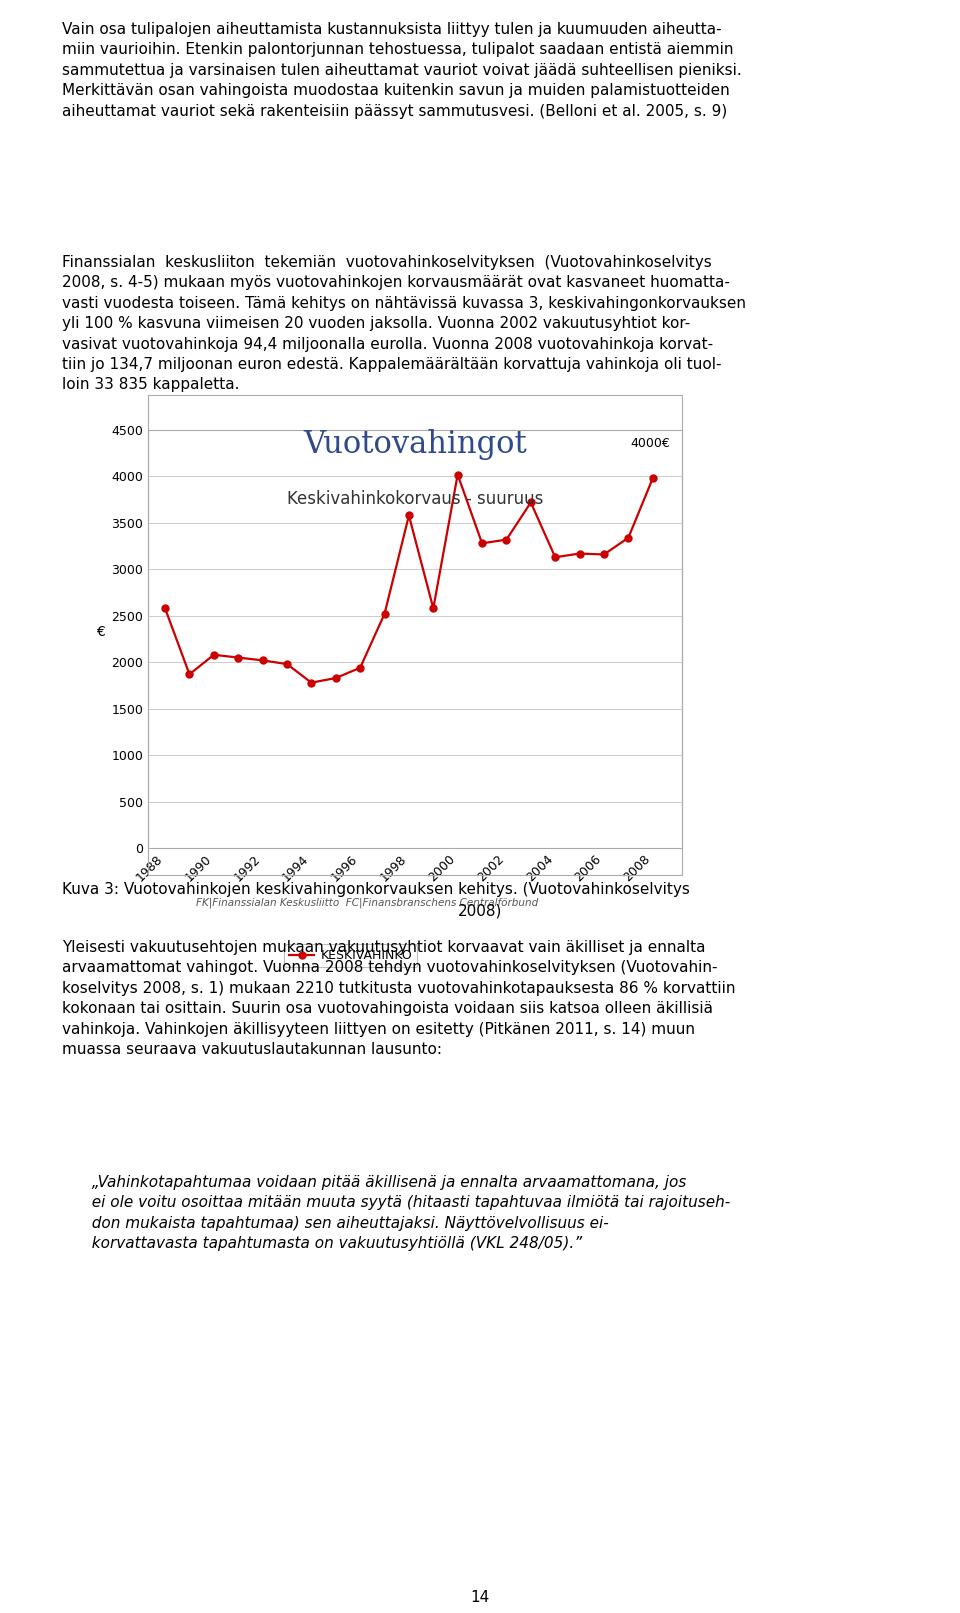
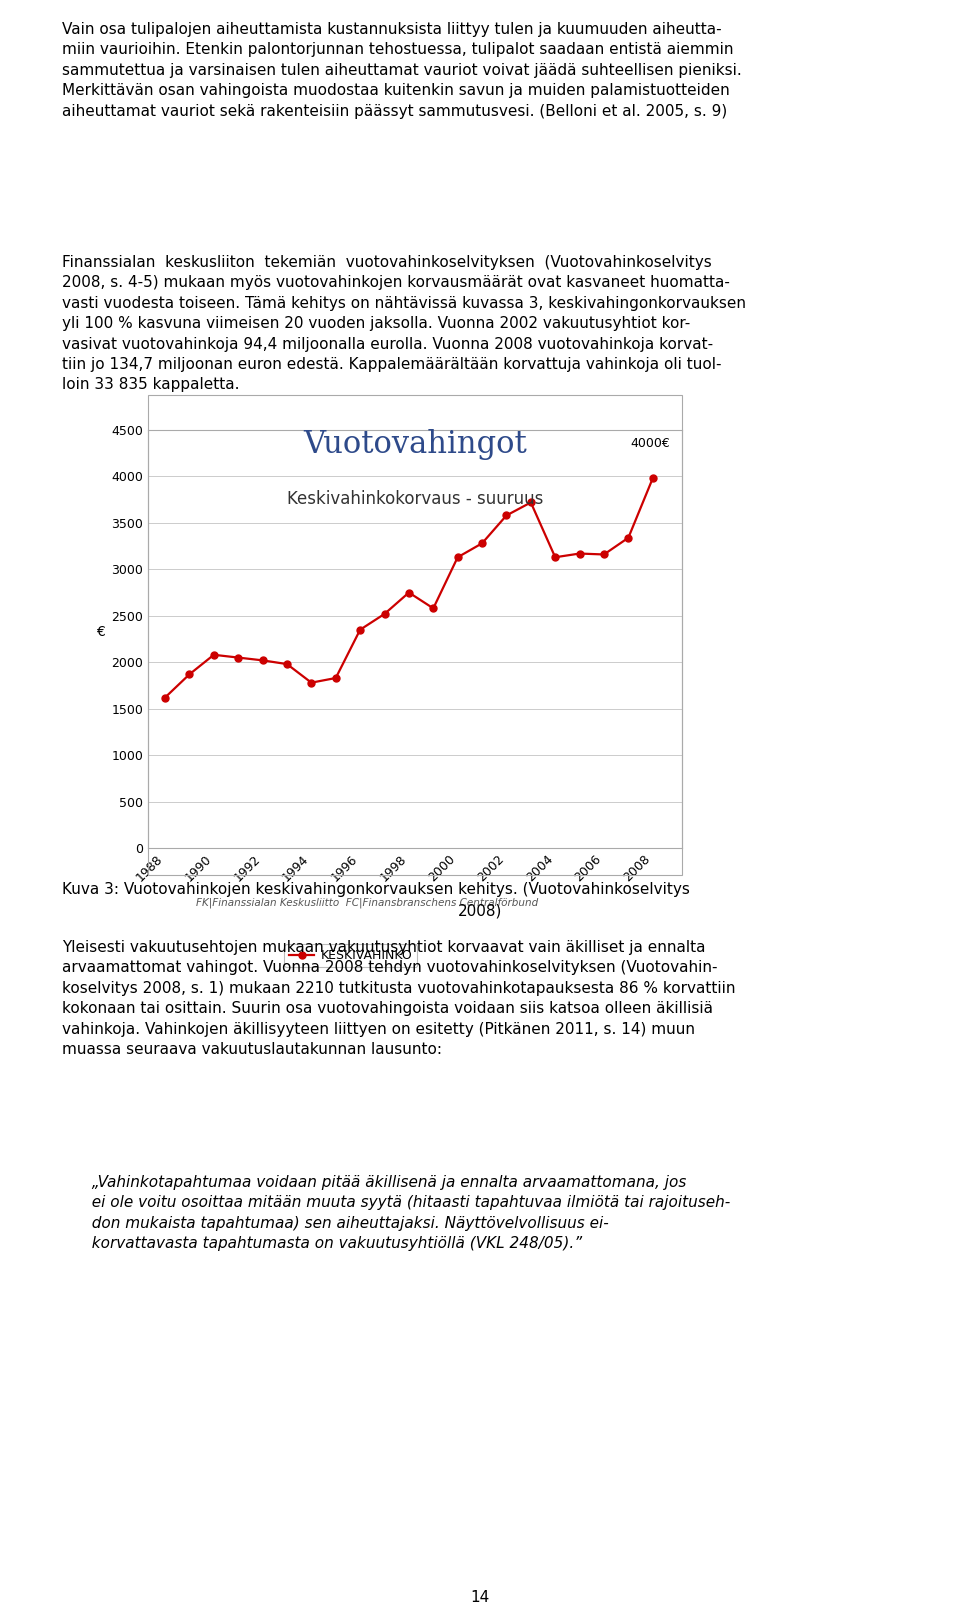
1988: 2580 -> 1620
1996: 1940 -> 2350
1998: 3580 -> 2750
2000: 4020 -> 3130
2002: 3320 -> 3580
